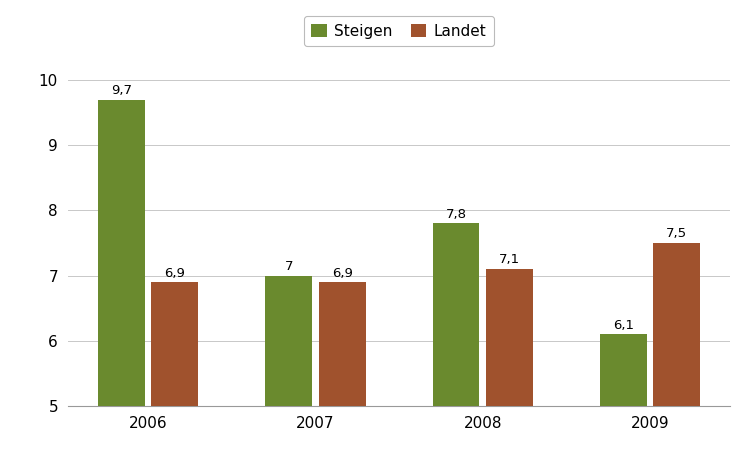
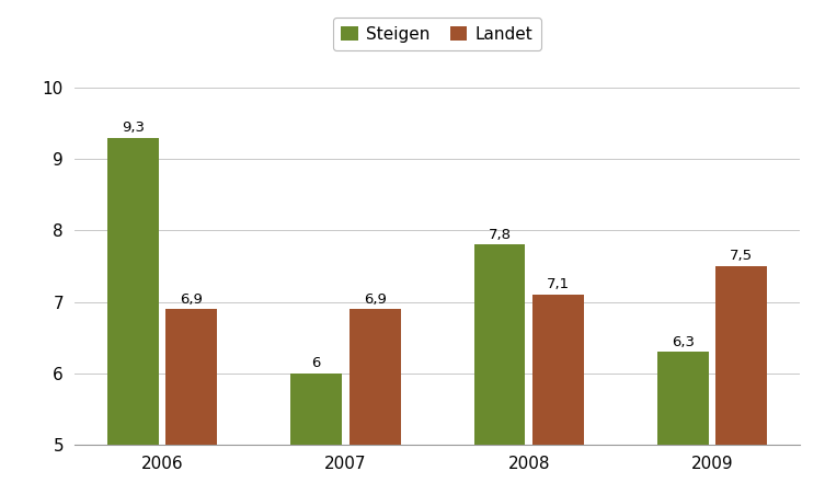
Steigen/2006: 9,7 -> 9,3
Steigen/2007: 7 -> 6
Steigen/2009: 6,1 -> 6,3
